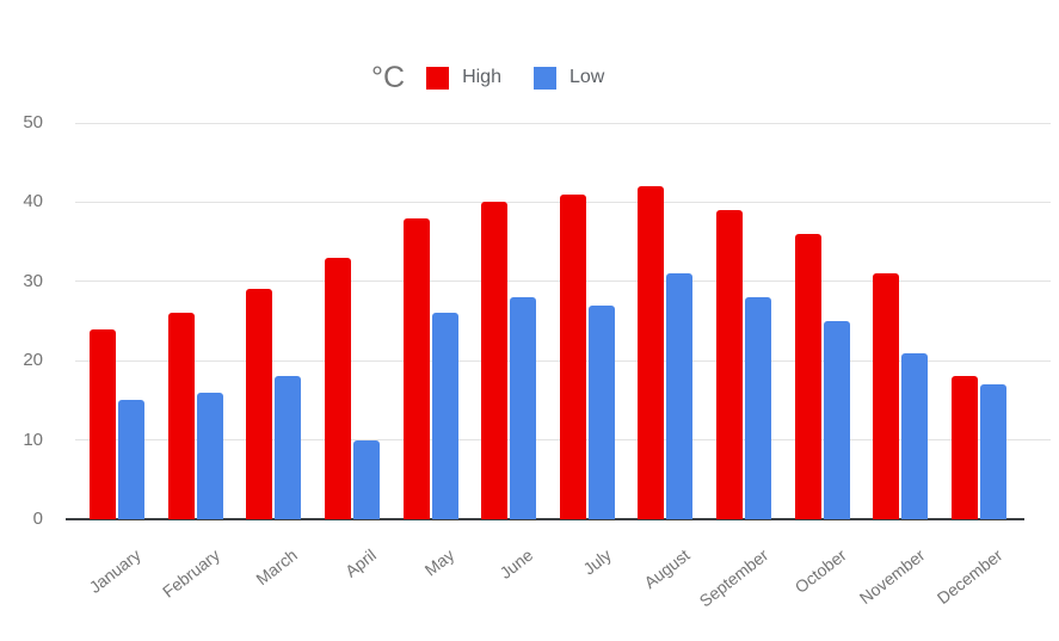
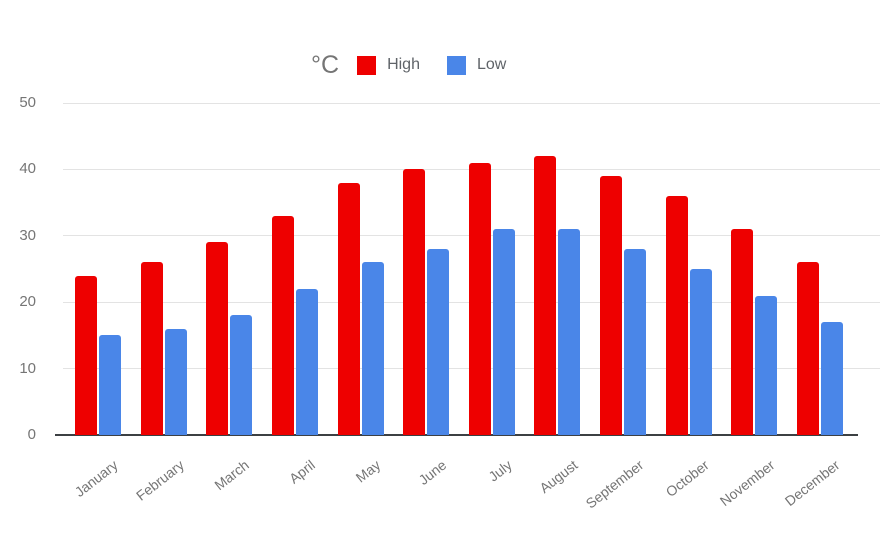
Low/April: 10 -> 22
Low/July: 27 -> 31
High/December: 18 -> 26
